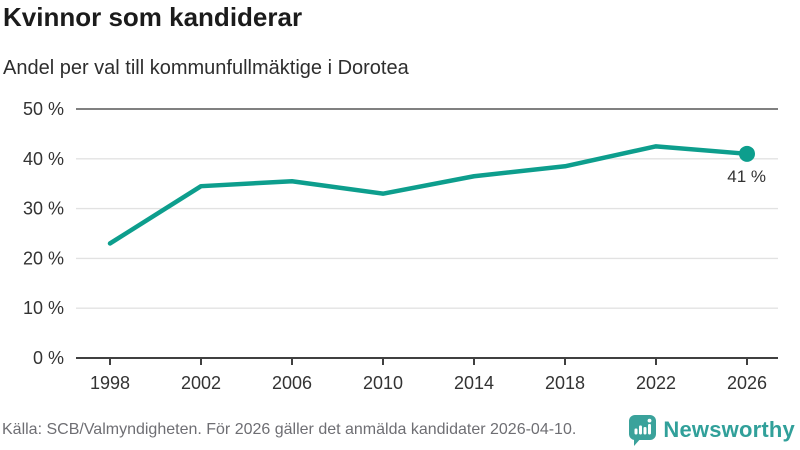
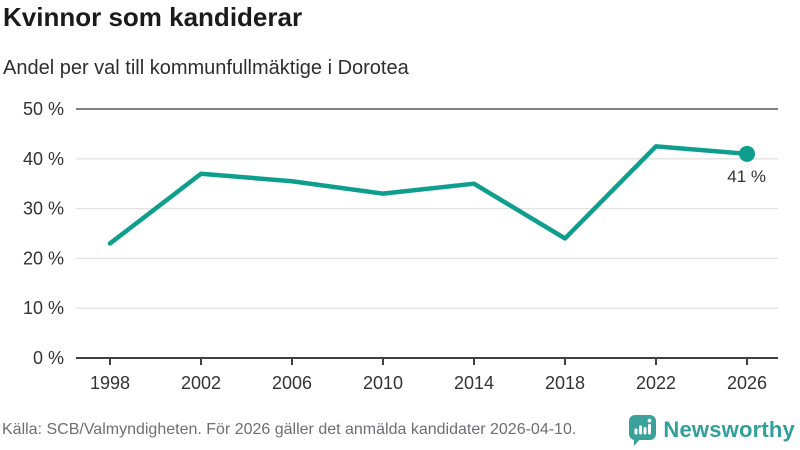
2002: 34% -> 37%
2014: 36% -> 35%
2018: 38% -> 24%
